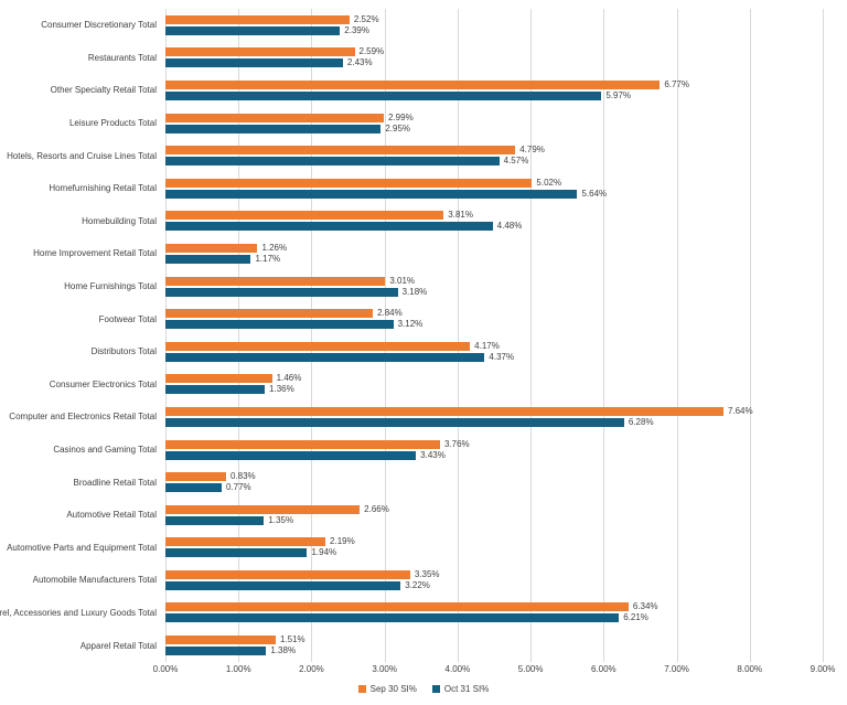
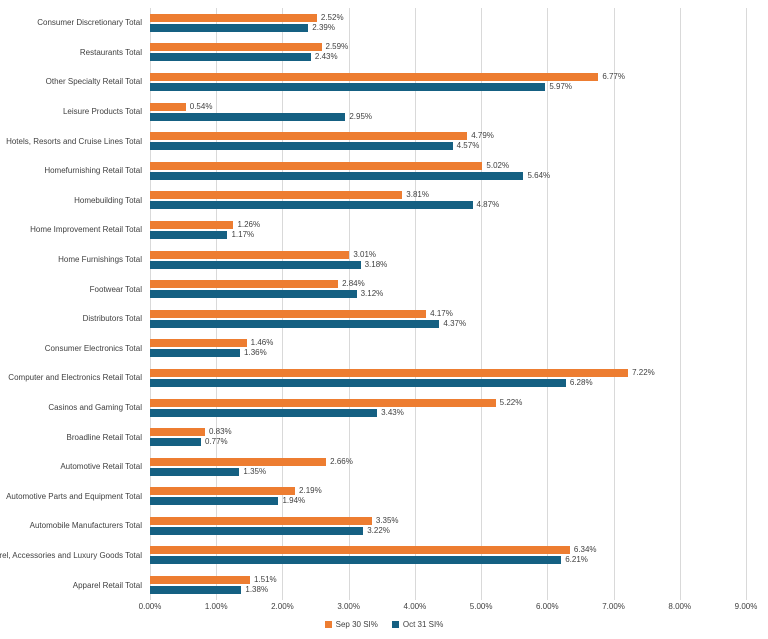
Sep 30 SI%/Leisure Products Total: 2.99% -> 0.54%
Oct 31 SI%/Homebuilding Total: 4.48% -> 4.87%
Sep 30 SI%/Computer and Electronics Retail Total: 7.64% -> 7.22%
Sep 30 SI%/Casinos and Gaming Total: 3.76% -> 5.22%
